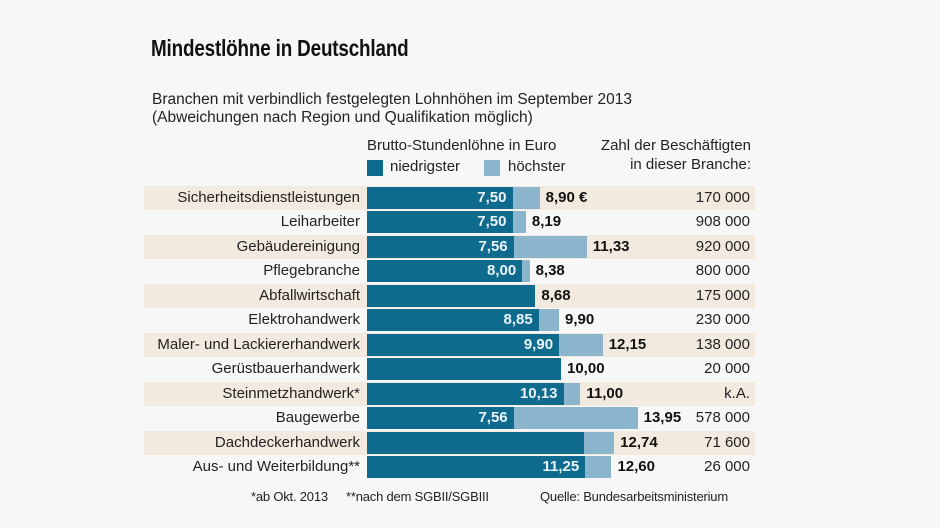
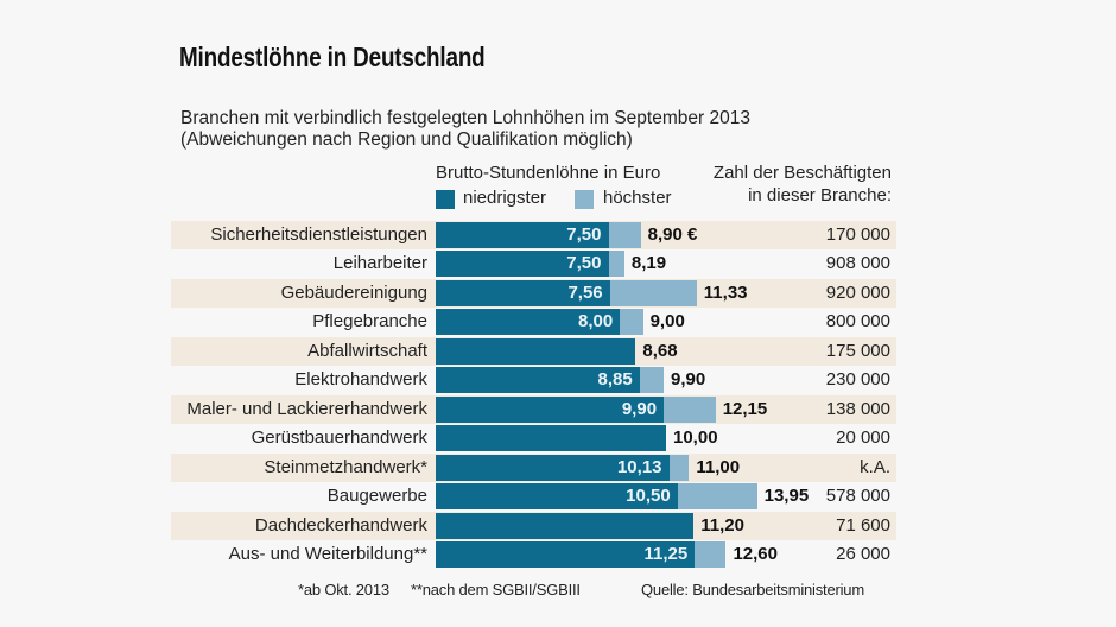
höchster/Pflegebranche: 8,38 -> 9,00
niedrigster/Baugewerbe: 7,56 -> 10,50
höchster/Dachdeckerhandwerk: 12,74 -> 11,20
